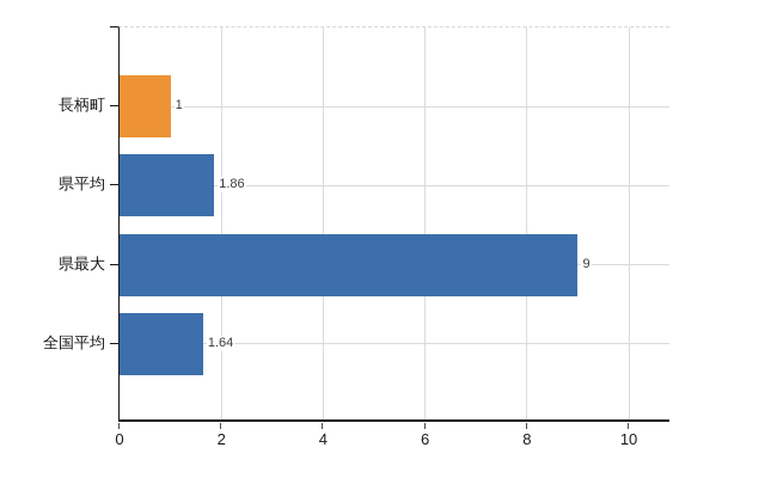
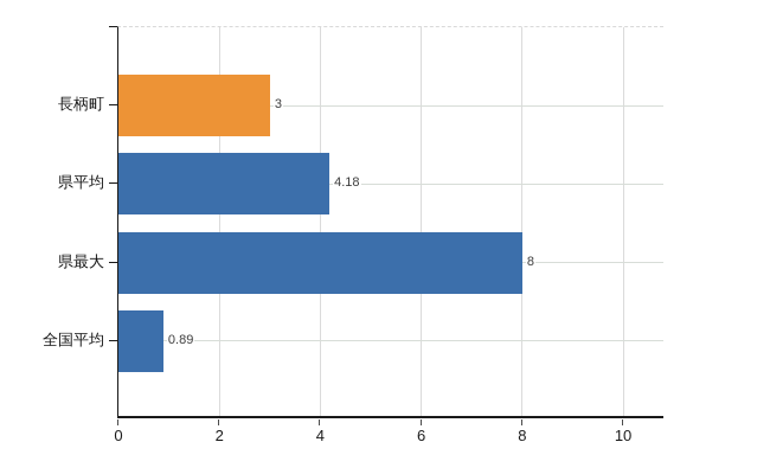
長柄町: 1 -> 3
県平均: 1.86 -> 4.18
県最大: 9 -> 8
全国平均: 1.64 -> 0.89
